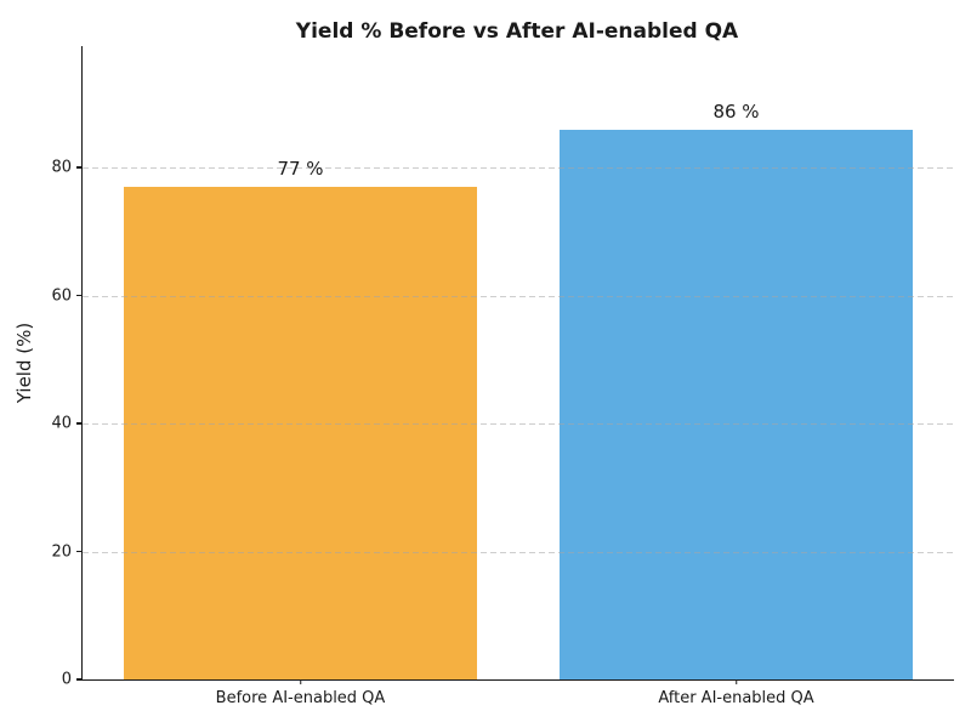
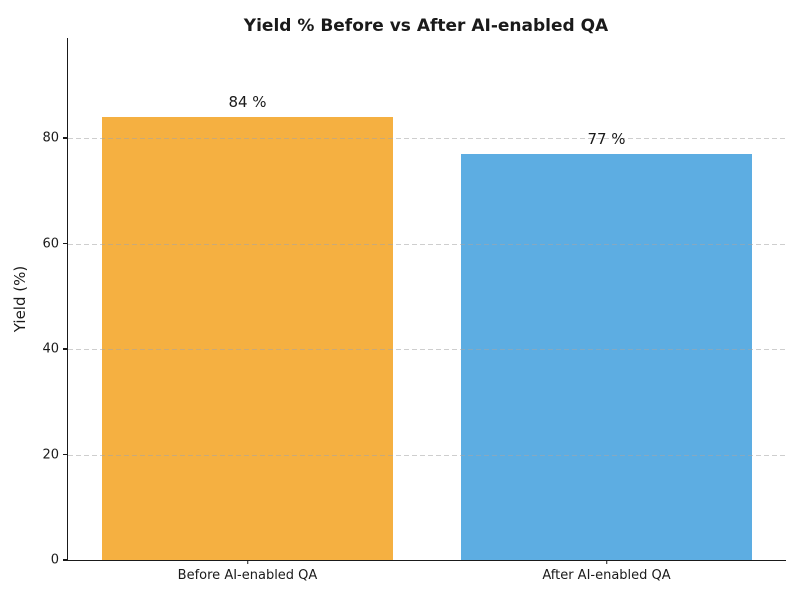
Before AI-enabled QA: 77 -> 84
After AI-enabled QA: 86 -> 77
